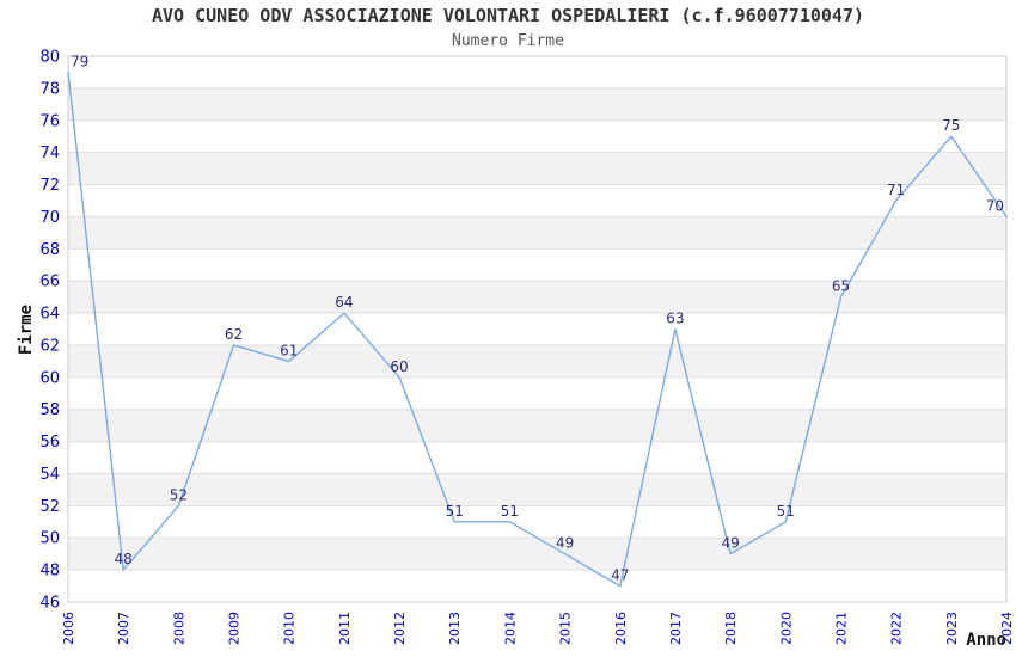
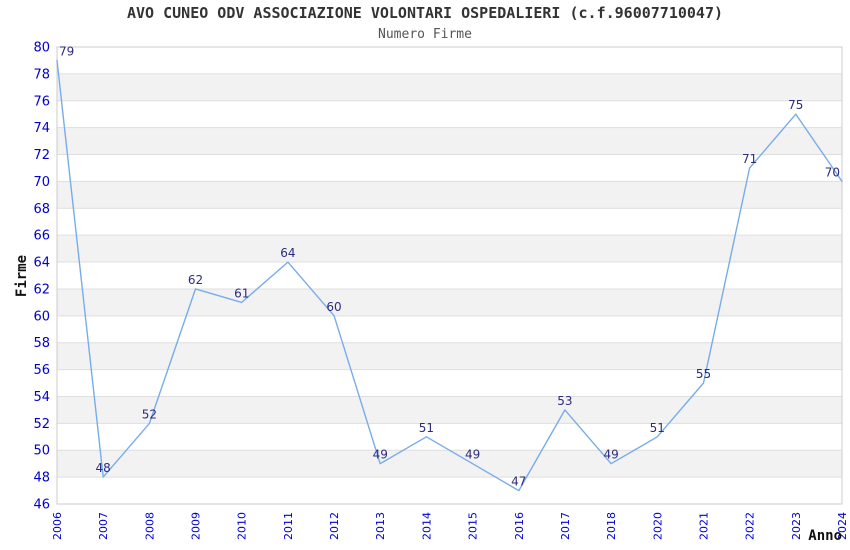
2013: 51 -> 49
2017: 63 -> 53
2021: 65 -> 55
